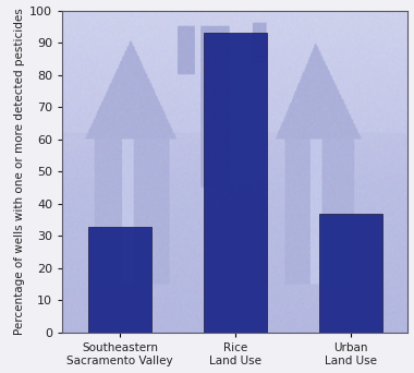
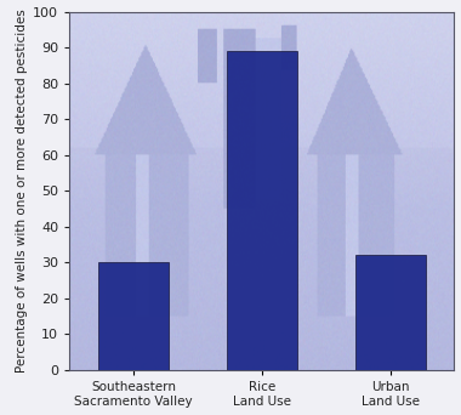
Southeastern Sacramento Valley: 33 -> 30
Rice Land Use: 93 -> 89
Urban Land Use: 37 -> 32
